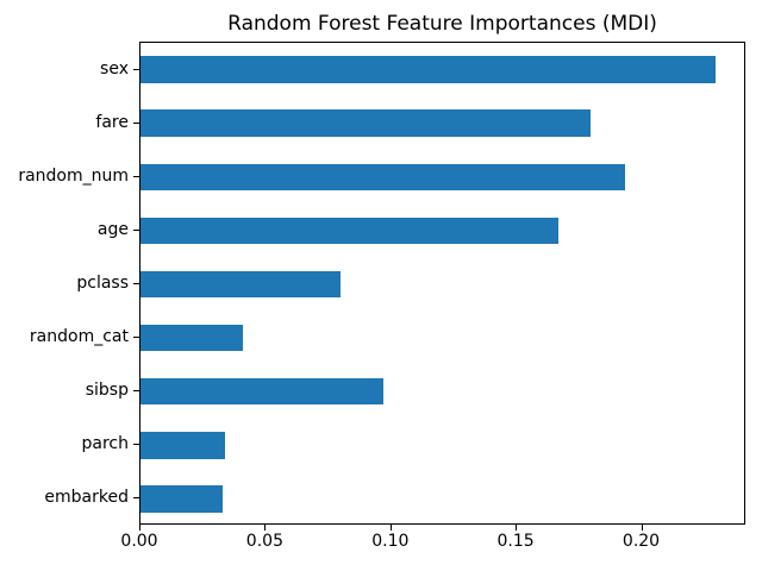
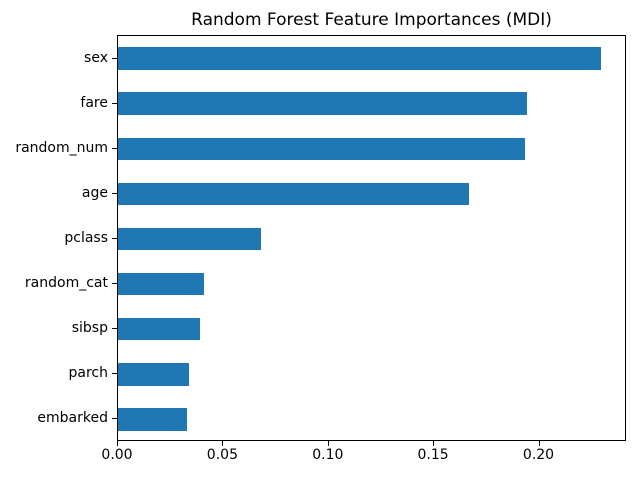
fare: 0.180 -> 0.195
pclass: 0.080 -> 0.068
sibsp: 0.097 -> 0.039
